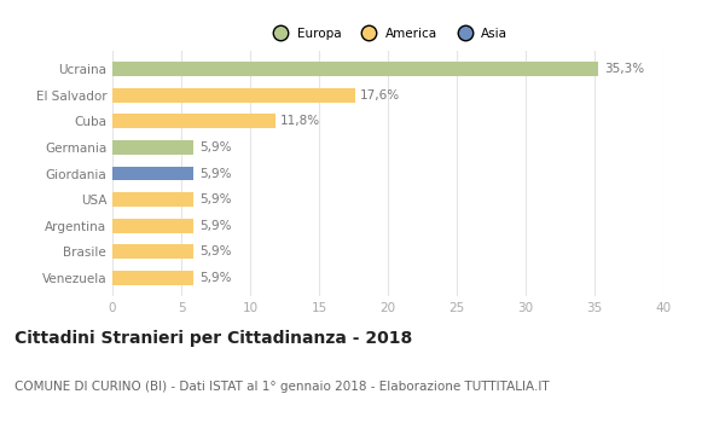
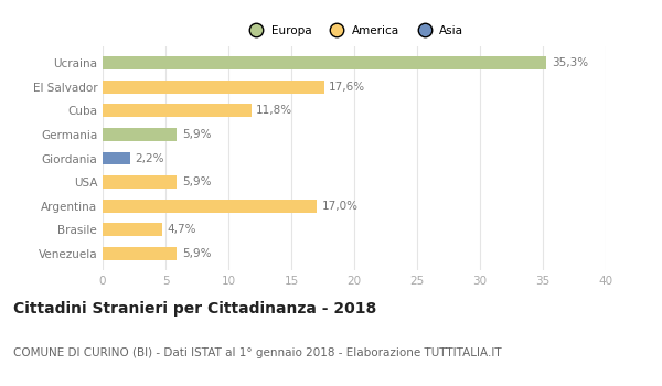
Giordania: 5,9% -> 2,2%
Argentina: 5,9% -> 17,0%
Brasile: 5,9% -> 4,7%
